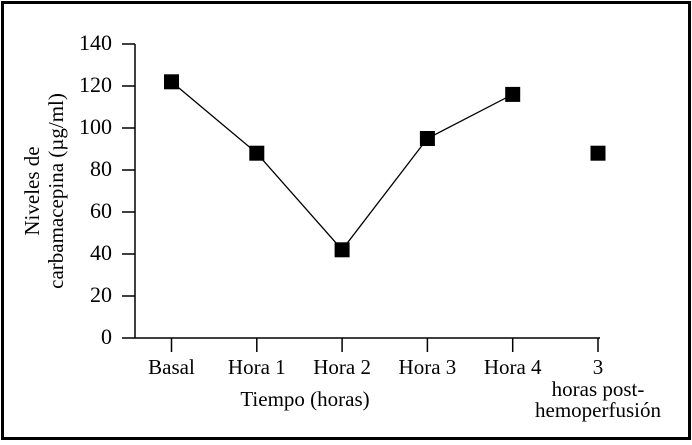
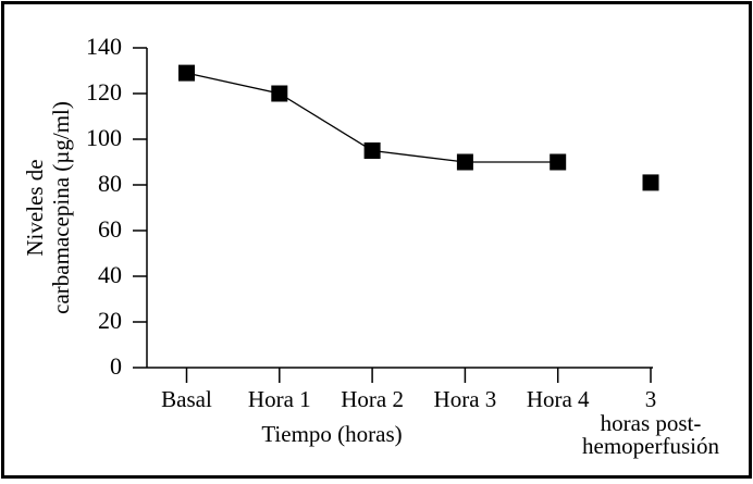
Basal: 122 -> 129
Hora 1: 88 -> 120
Hora 2: 42 -> 95
Hora 3: 95 -> 90
Hora 4: 116 -> 90
3 horas post-hemoperfusión: 88 -> 81
